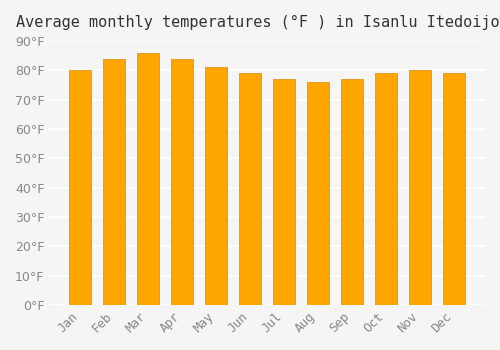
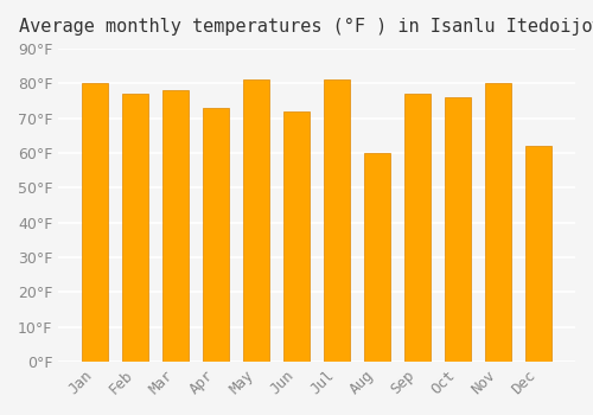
Feb: 84°F -> 77°F
Mar: 86°F -> 78°F
Apr: 84°F -> 73°F
Jun: 79°F -> 72°F
Jul: 77°F -> 81°F
Aug: 76°F -> 60°F
Oct: 79°F -> 76°F
Dec: 79°F -> 62°F
